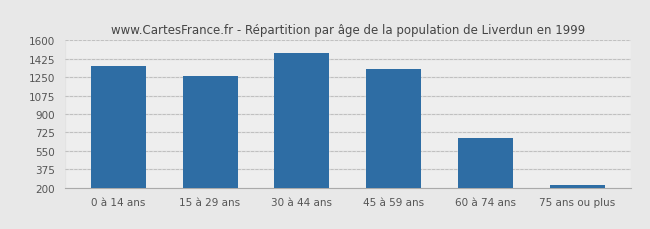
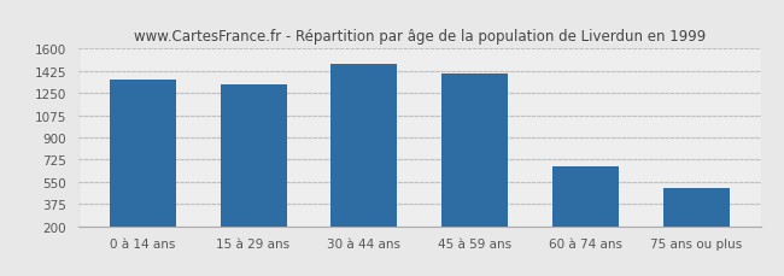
15 à 29 ans: 1260 -> 1320
45 à 59 ans: 1330 -> 1400
75 ans ou plus: 220 -> 500
